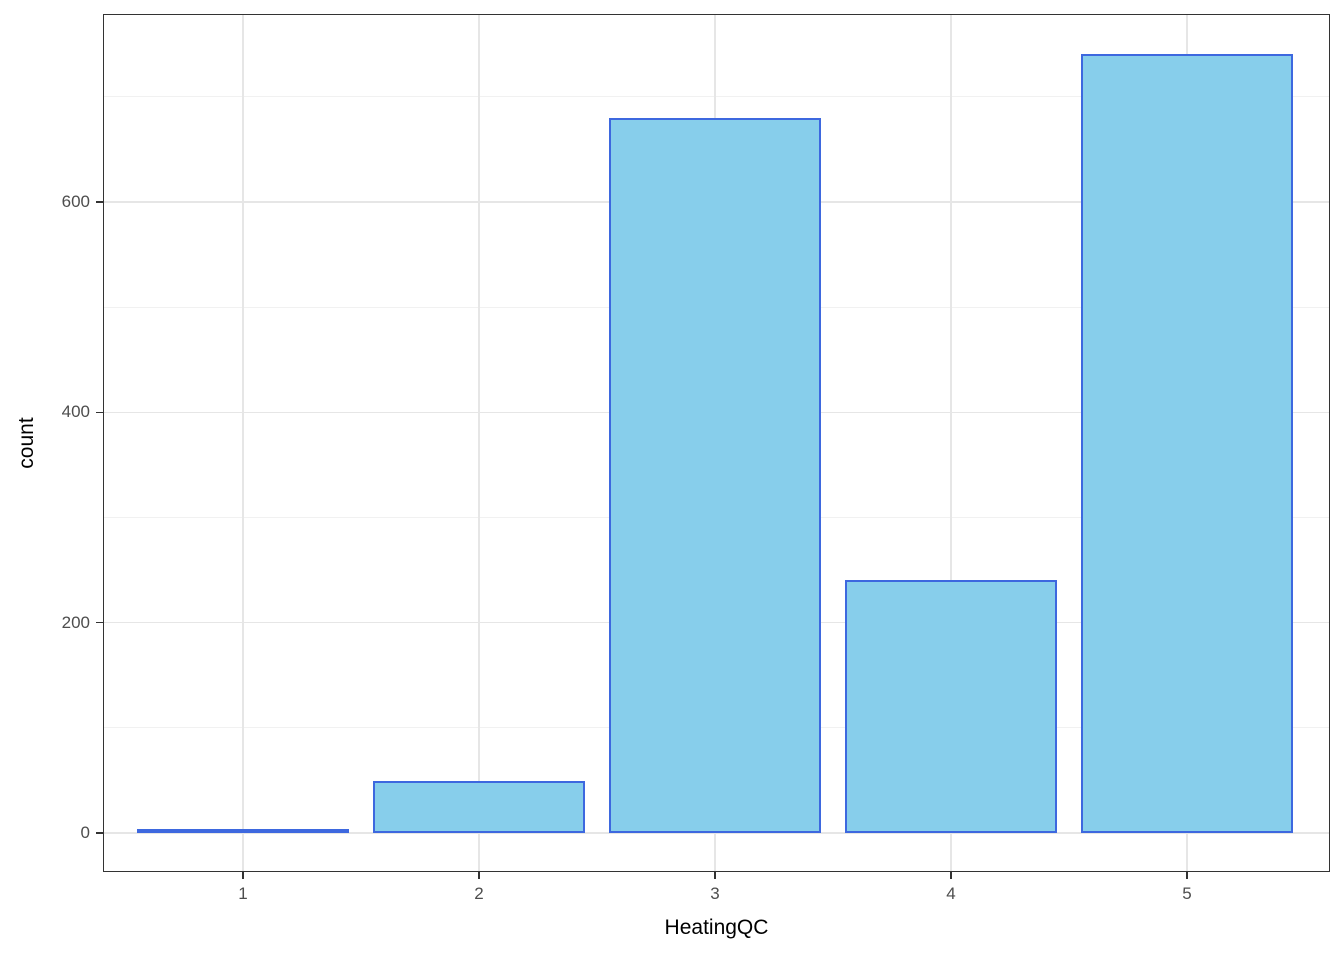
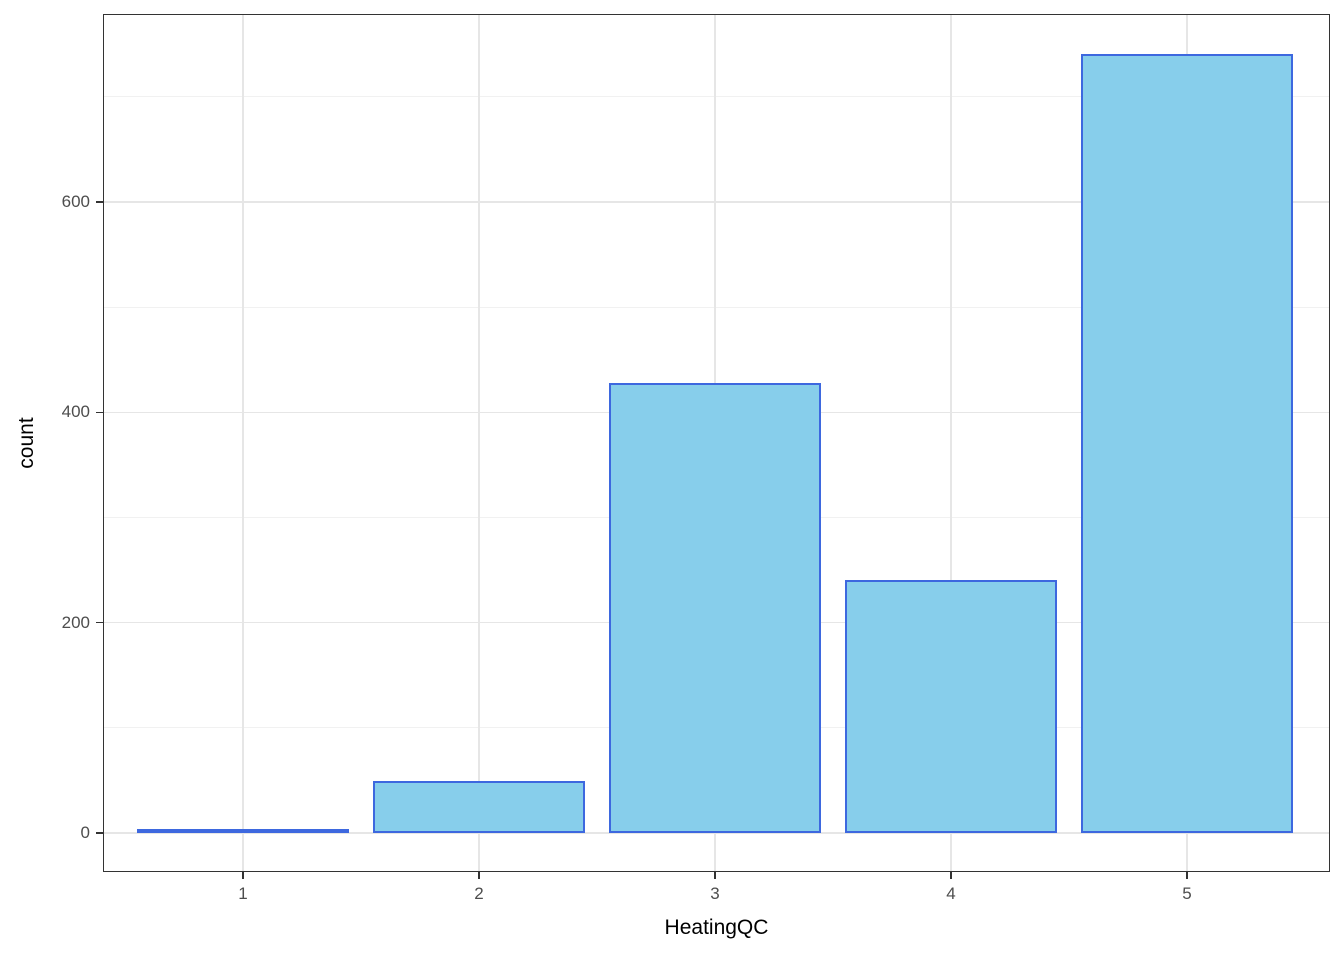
3: 680 -> 428
